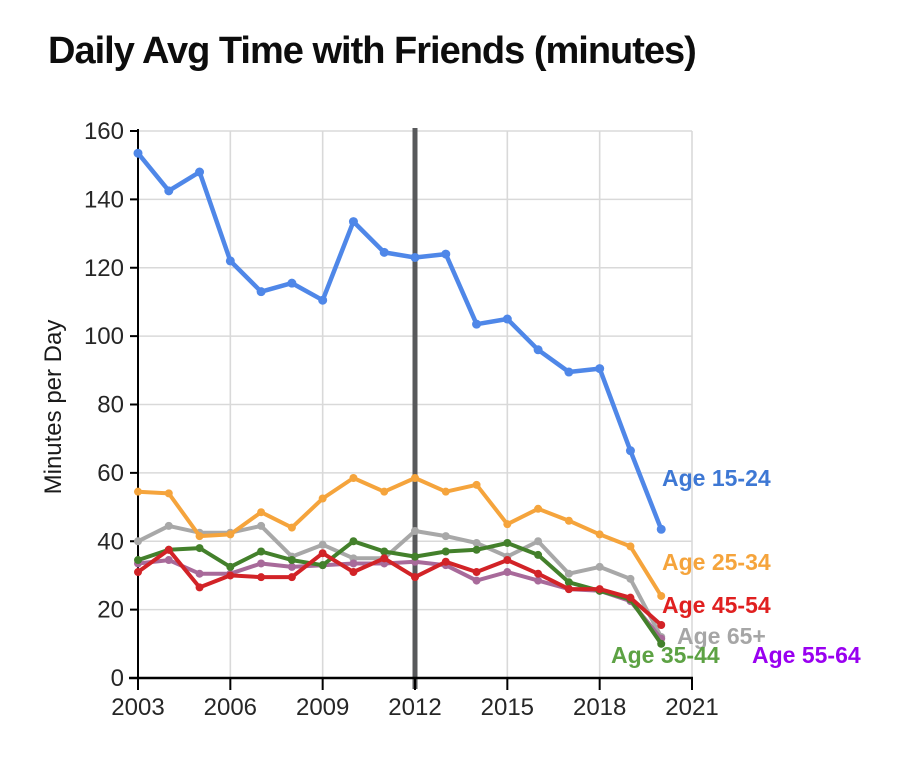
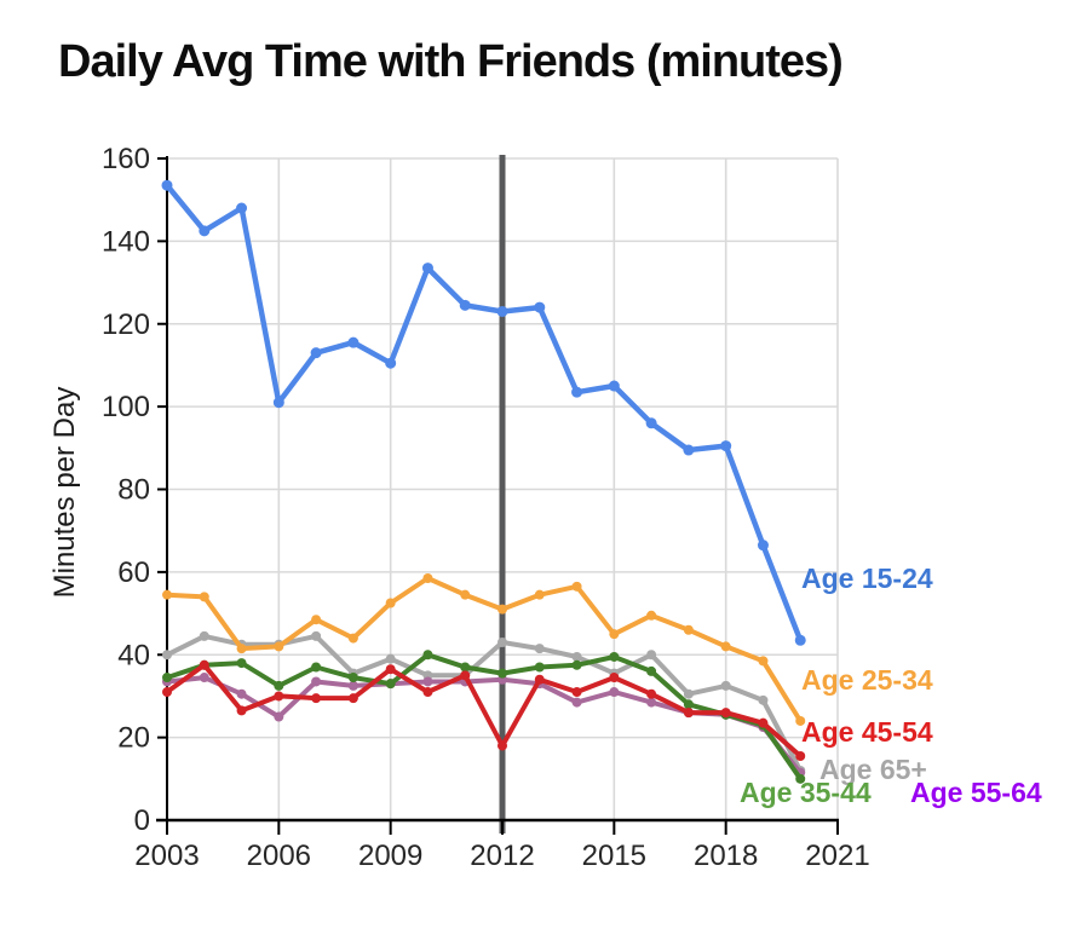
Age 55-64/2006: 30 -> 25
Age 15-24/2006: 122 -> 101
Age 45-54/2012: 30 -> 18
Age 25-34/2012: 58 -> 51
